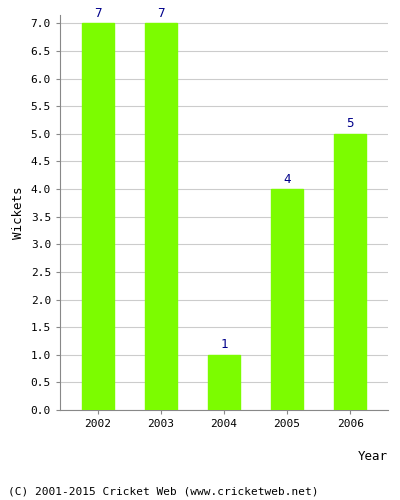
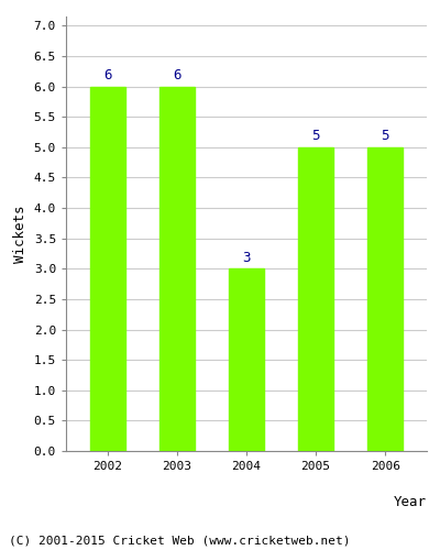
2002: 7 -> 6
2003: 7 -> 6
2004: 1 -> 3
2005: 4 -> 5
